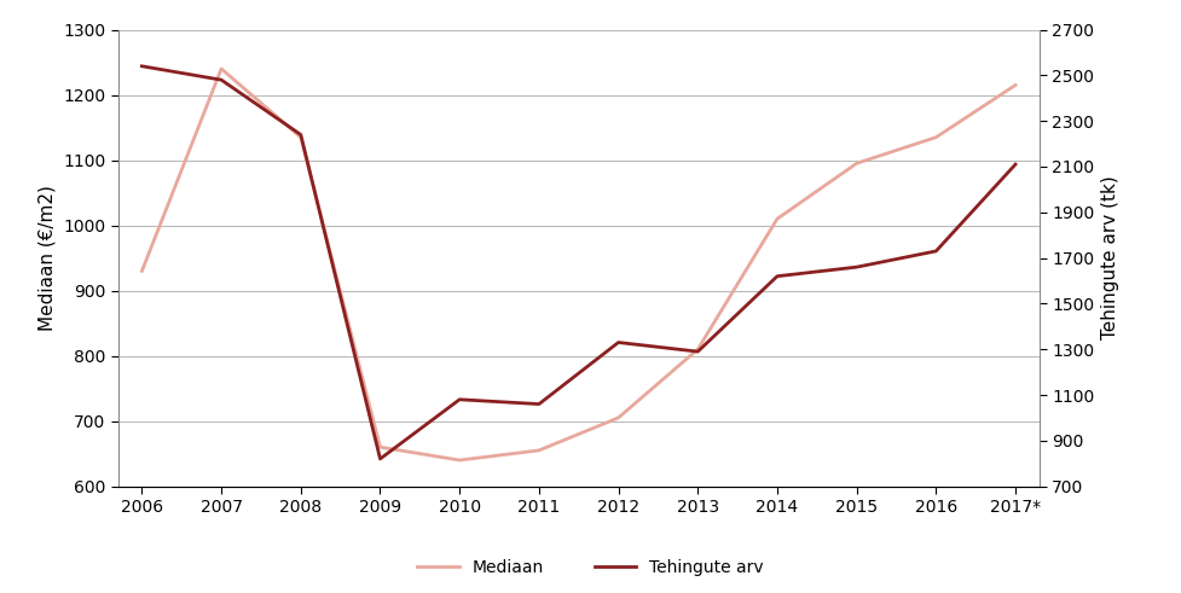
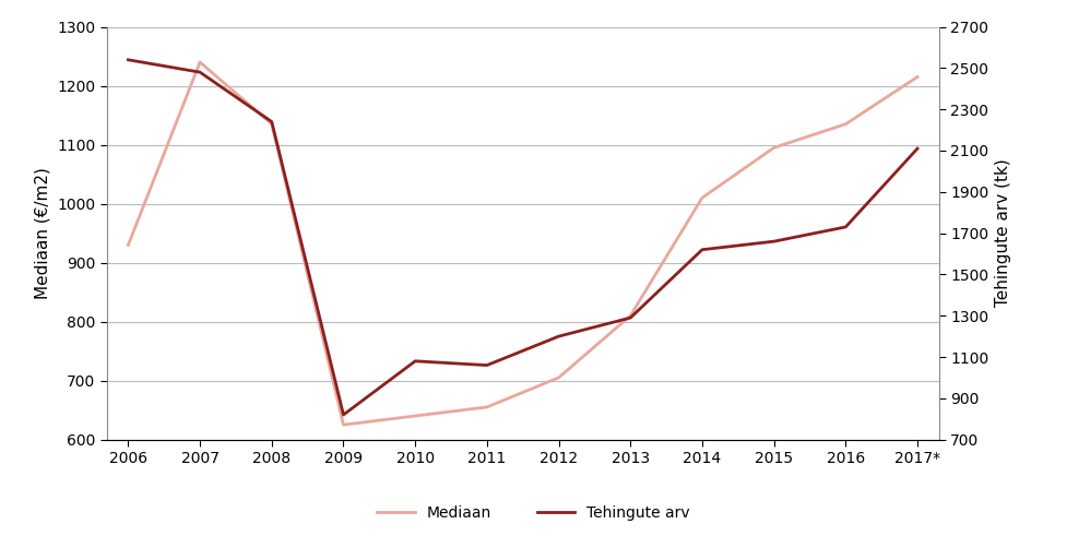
Mediaan/2009: 660 -> 625
Tehingute arv/2012: 1330 -> 1200
